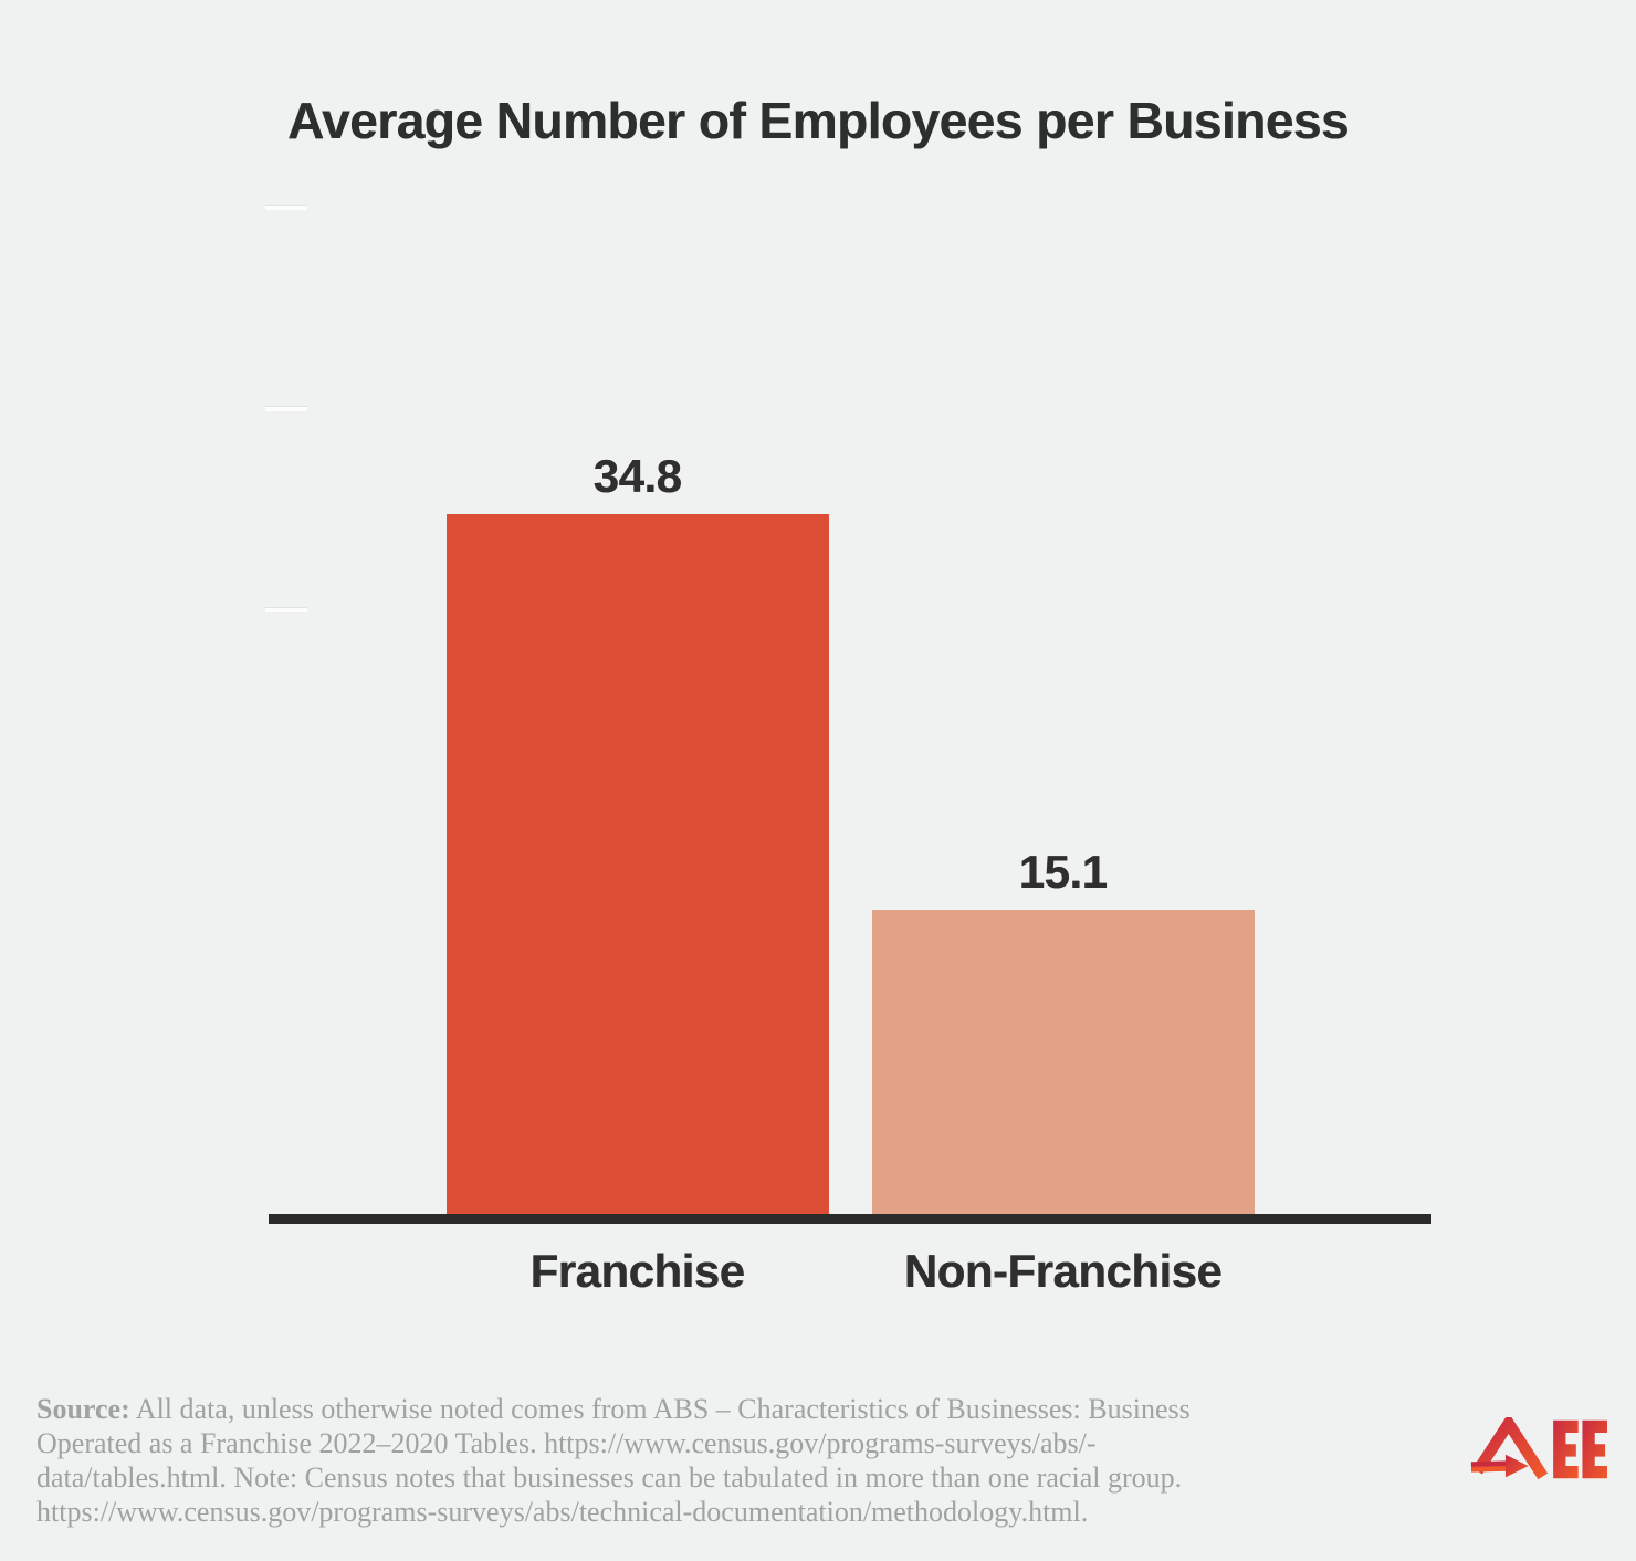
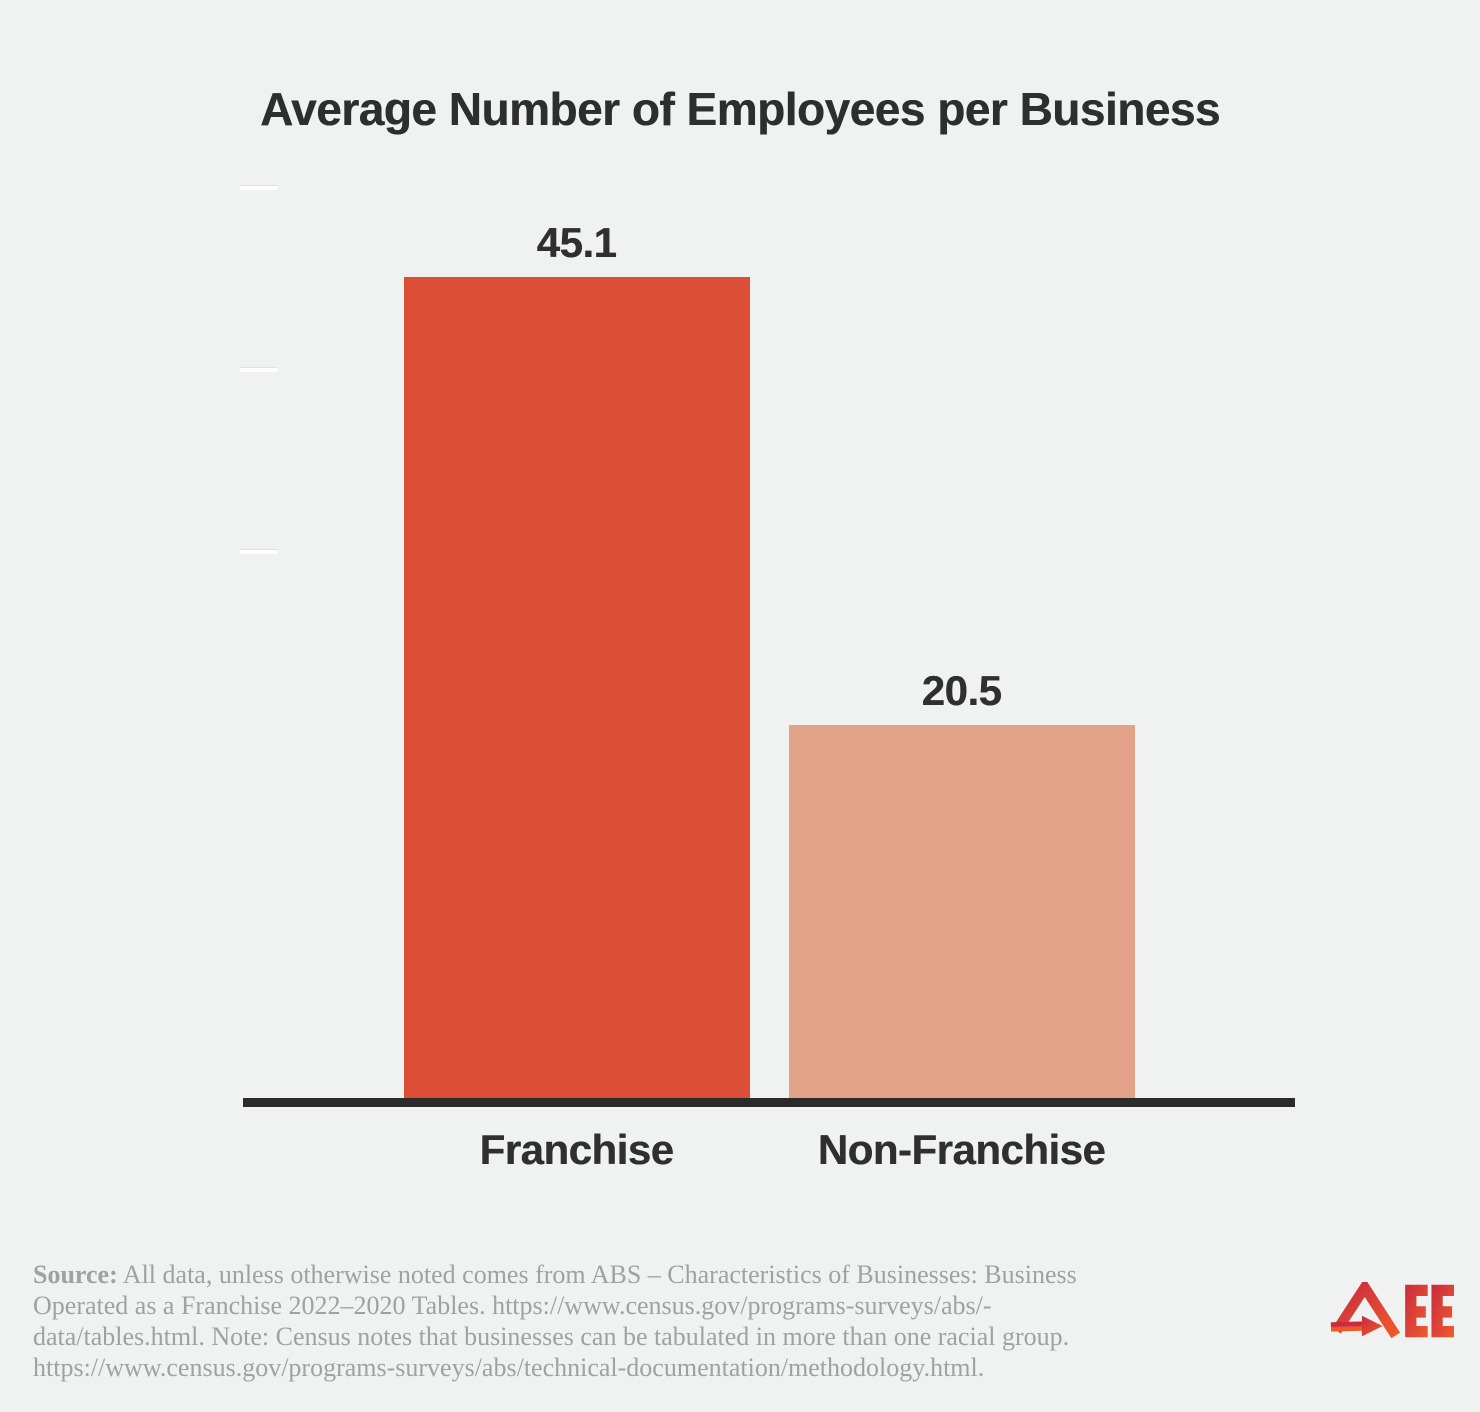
Franchise: 34.8 -> 45.1
Non-Franchise: 15.1 -> 20.5
